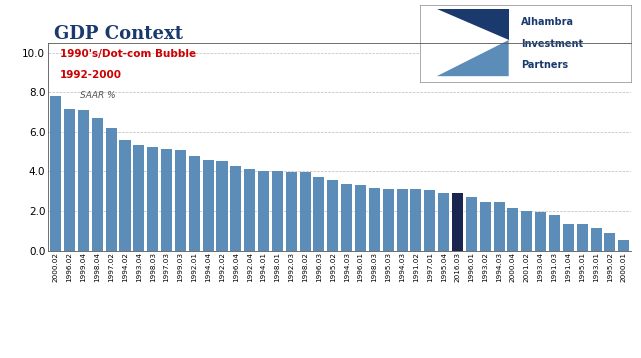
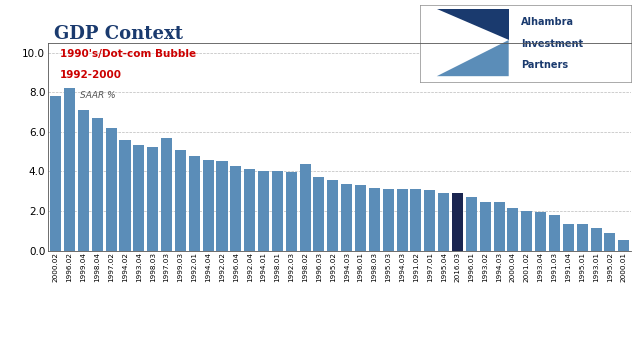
1996.02: 7.2 -> 8.2
1997.03: 5.2 -> 5.7
1998.02: 4.0 -> 4.4
